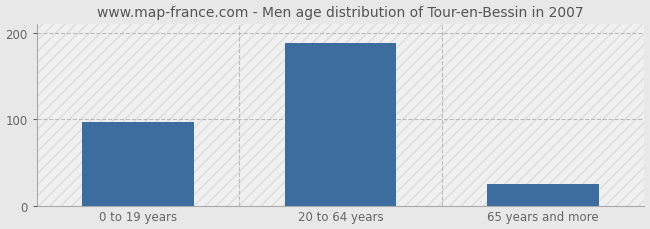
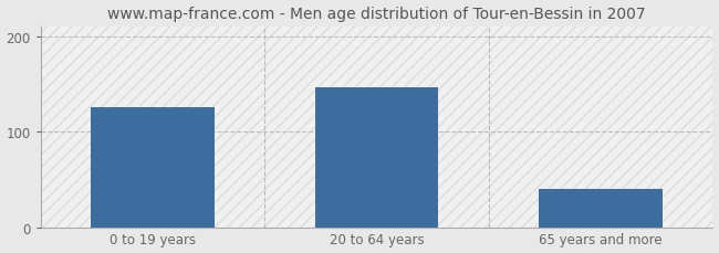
0 to 19 years: 97 -> 126
20 to 64 years: 188 -> 146
65 years and more: 25 -> 40
